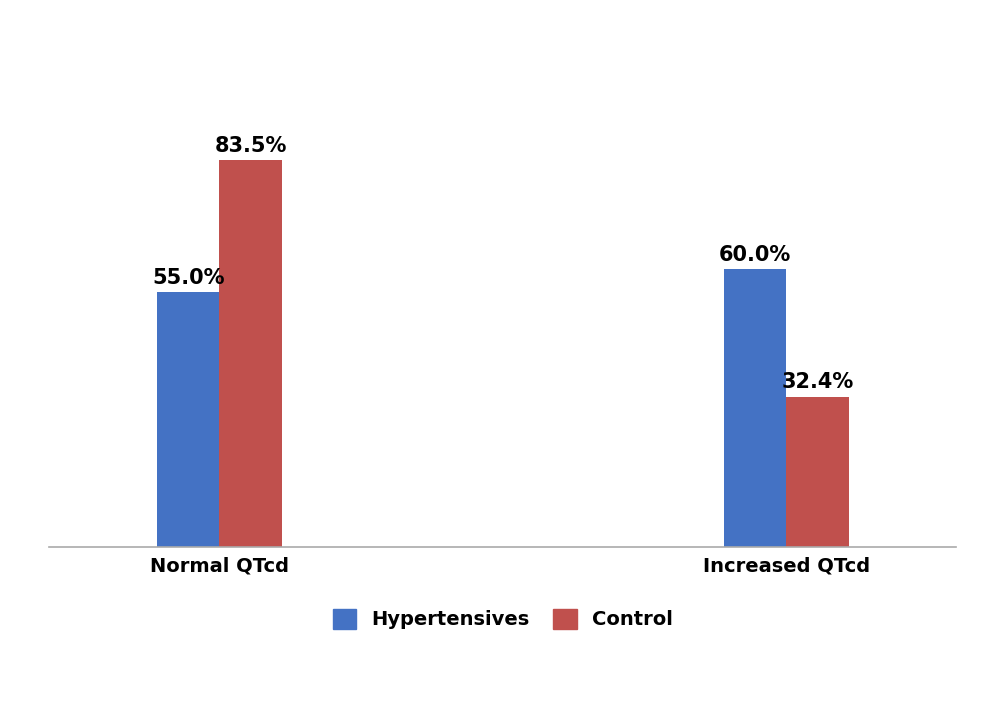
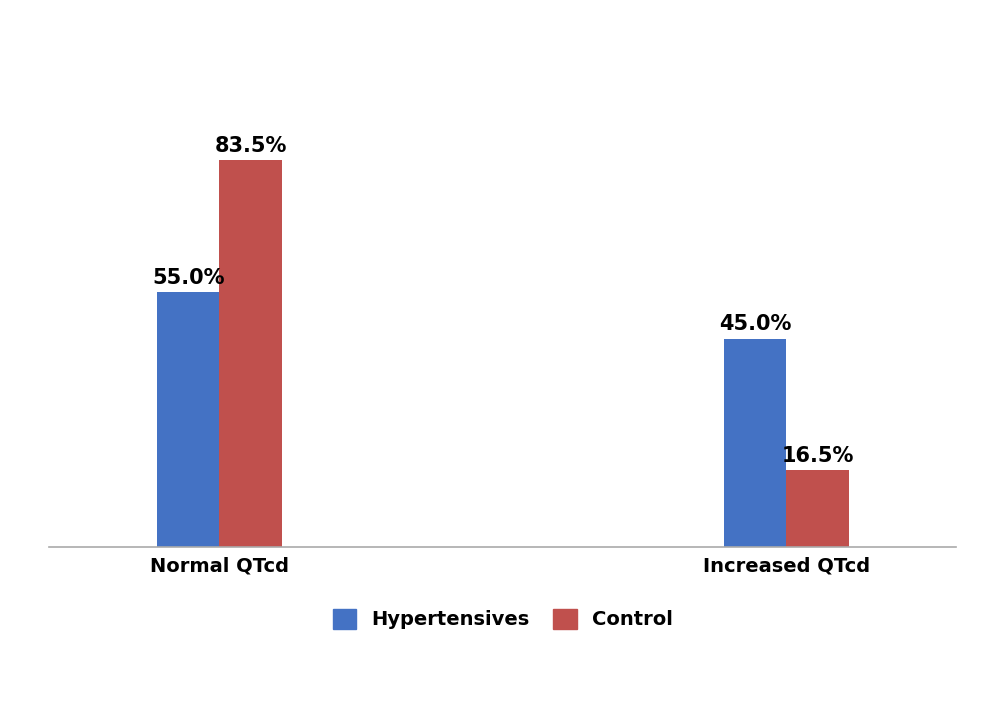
Hypertensives/Increased QTcd: 60.0% -> 45.0%
Control/Increased QTcd: 32.4% -> 16.5%
